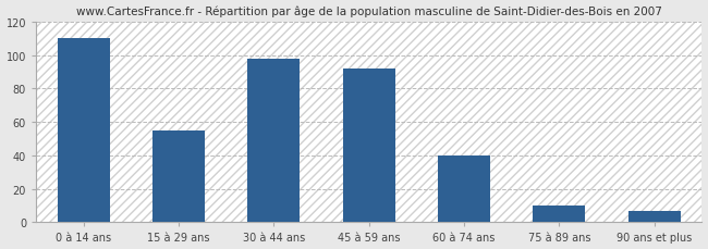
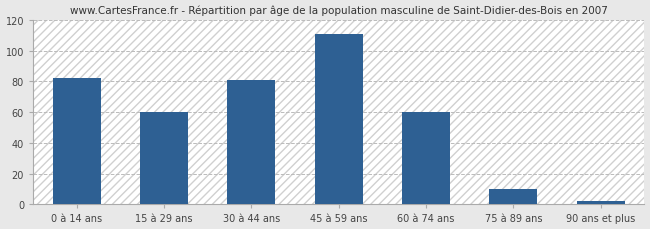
0 à 14 ans: 110 -> 82
15 à 29 ans: 55 -> 60
30 à 44 ans: 98 -> 81
45 à 59 ans: 92 -> 111
60 à 74 ans: 40 -> 60
90 ans et plus: 7 -> 2
